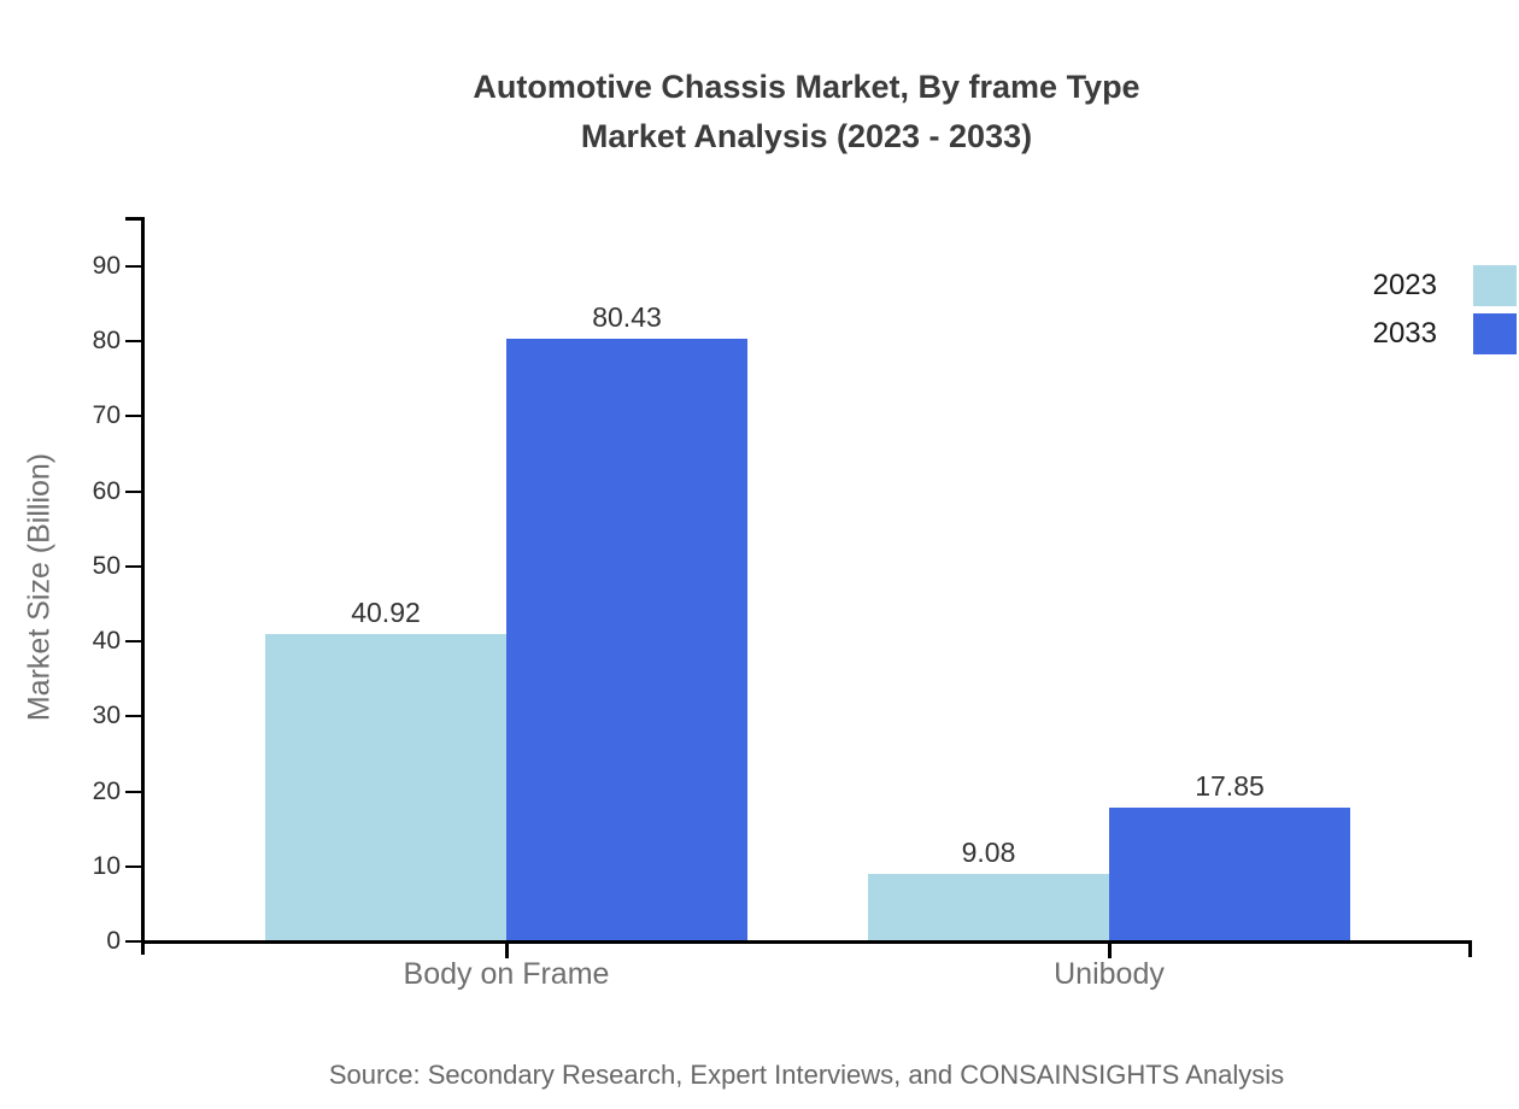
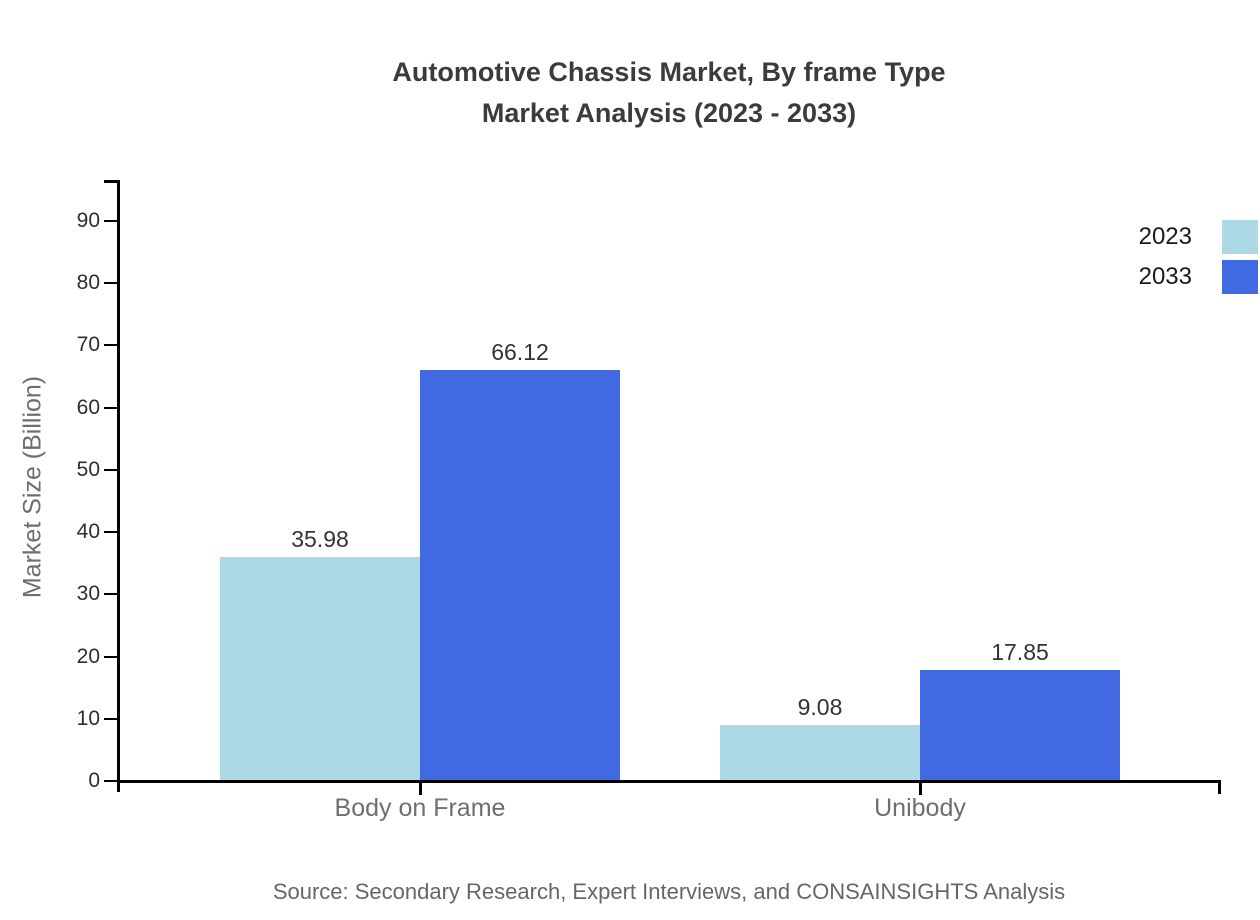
2023/Body on Frame: 40.92 -> 35.98
2033/Body on Frame: 80.43 -> 66.12
